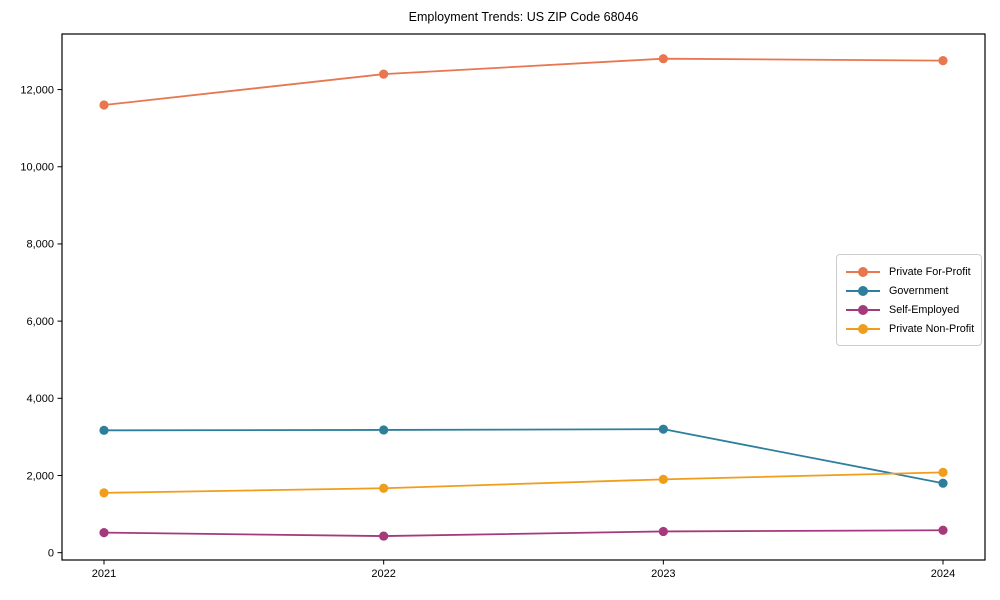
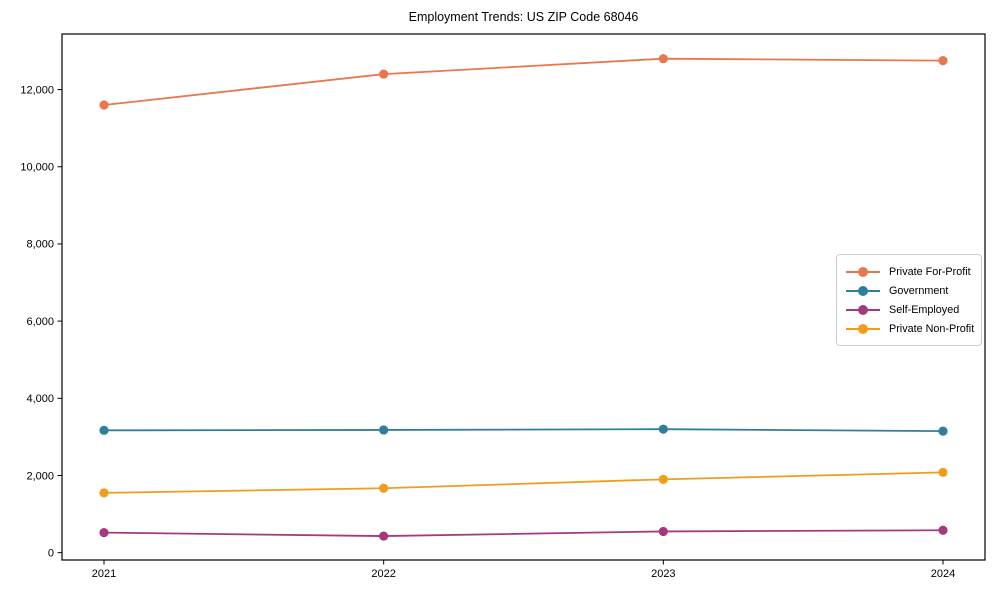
Government/2024: 1800 -> 3200
